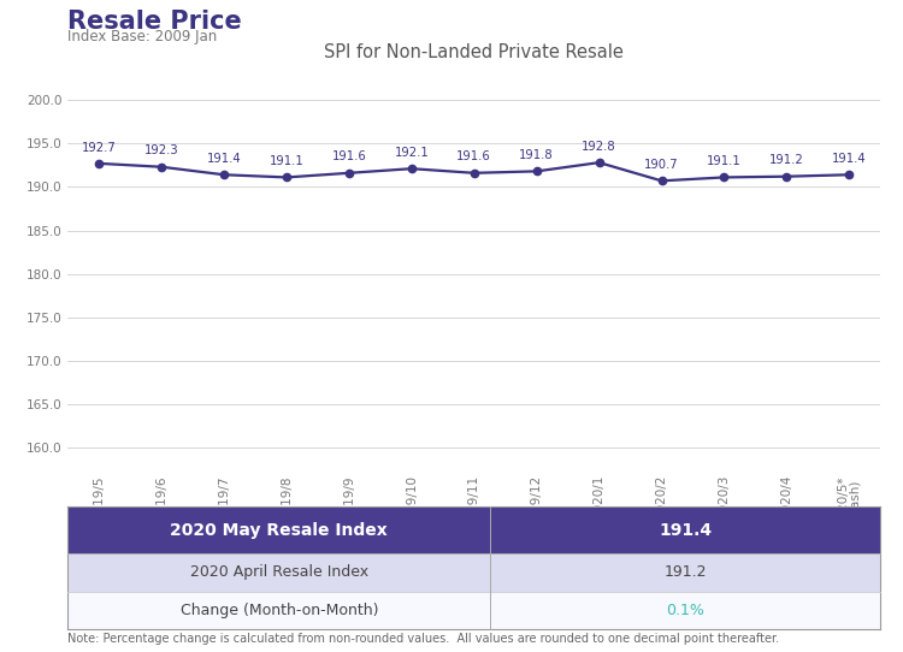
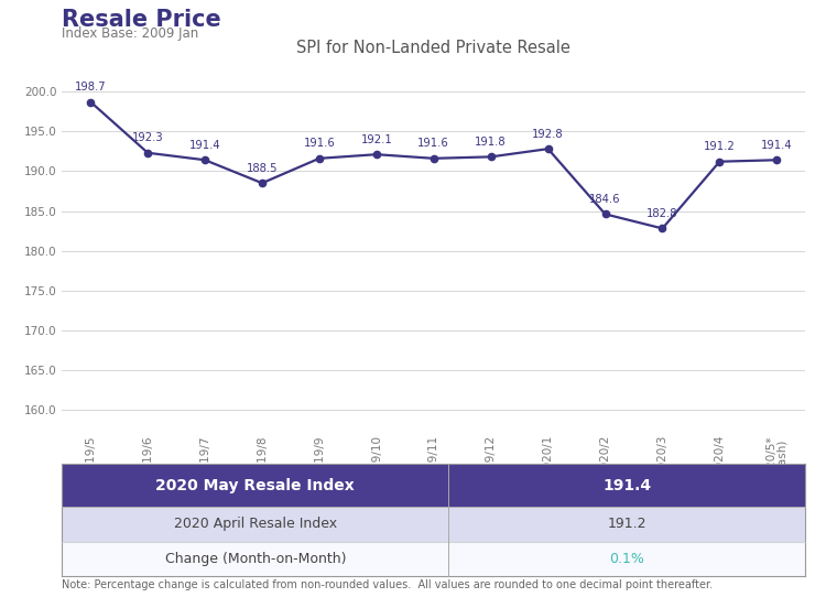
2019/5: 192.7 -> 198.7
2019/8: 191.1 -> 188.5
2020/2: 190.7 -> 184.6
2020/3: 191.1 -> 182.8
